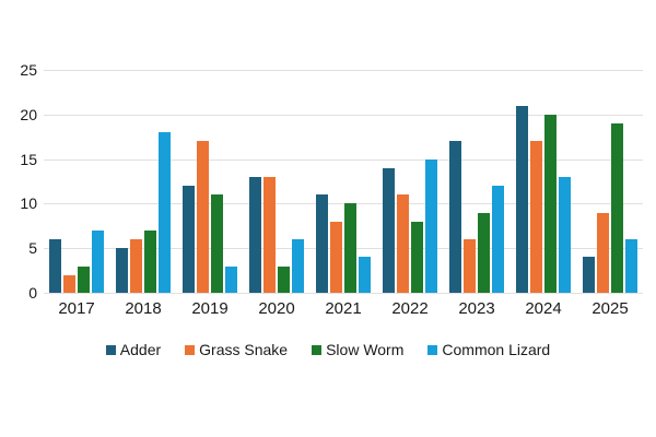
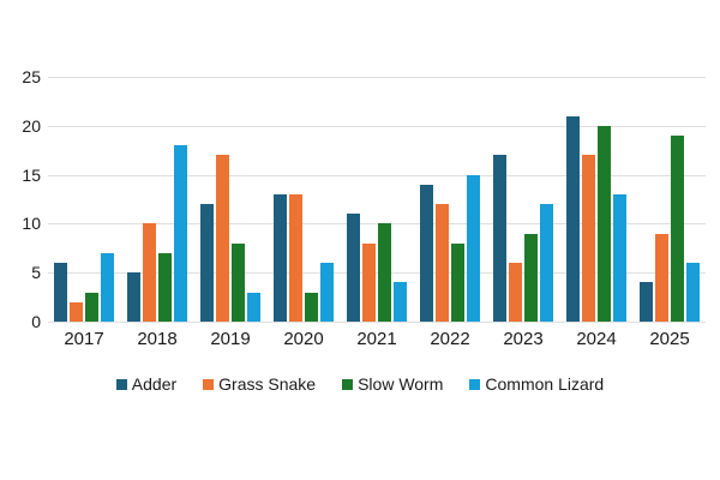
Grass Snake/2018: 6 -> 10
Slow Worm/2019: 11 -> 8
Grass Snake/2022: 11 -> 12
